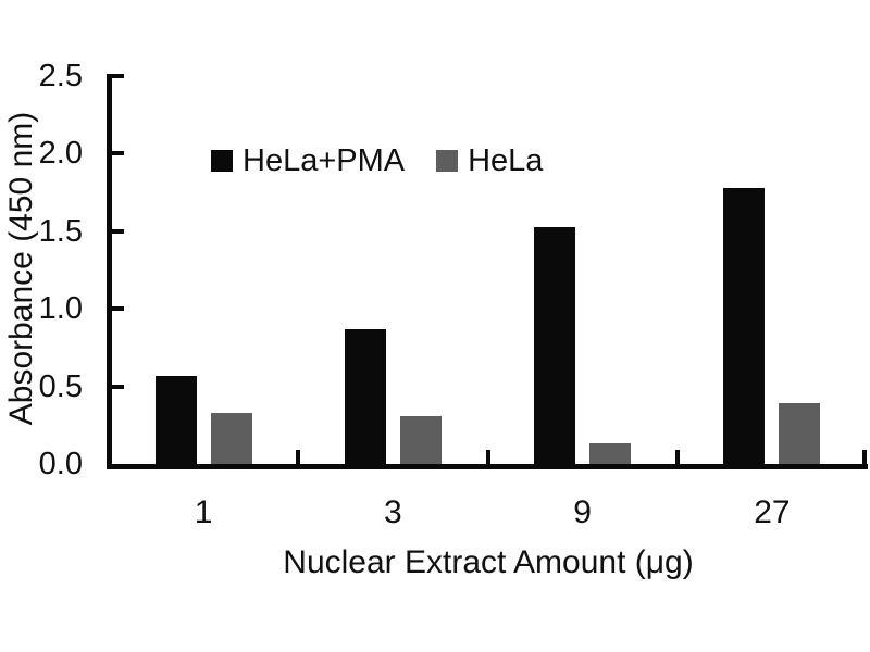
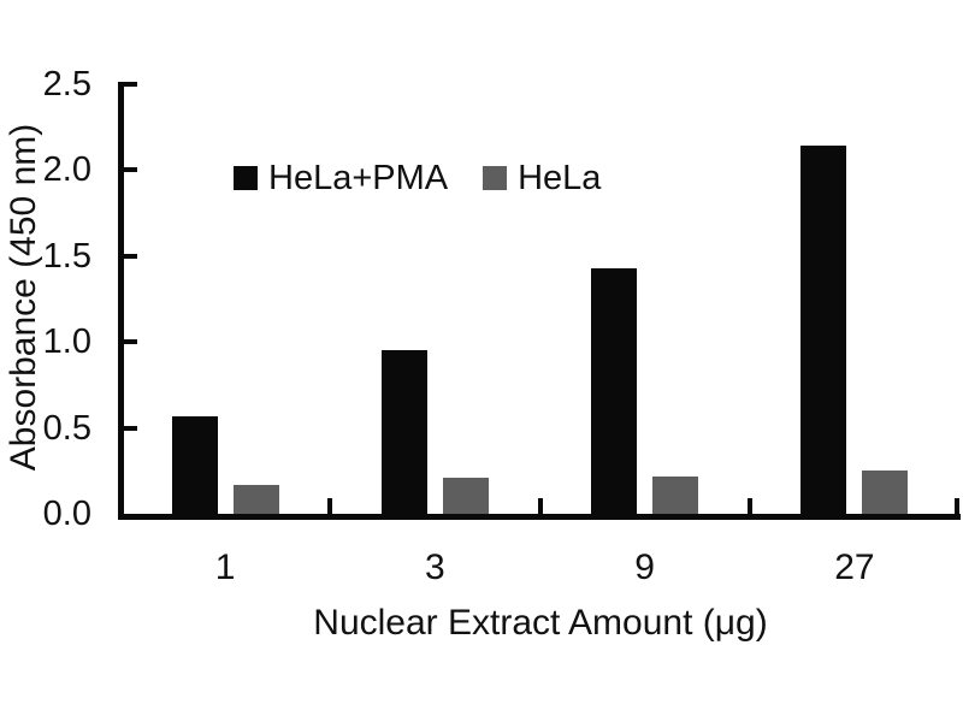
HeLa/1: 0.33 -> 0.17
HeLa+PMA/3: 0.87 -> 0.95
HeLa/3: 0.31 -> 0.21
HeLa+PMA/9: 1.53 -> 1.43
HeLa/9: 0.13 -> 0.22
HeLa+PMA/27: 1.78 -> 2.14
HeLa/27: 0.39 -> 0.25
